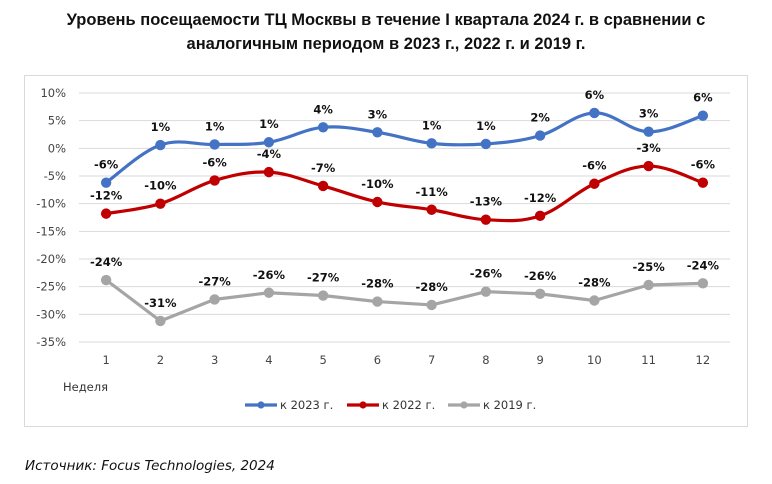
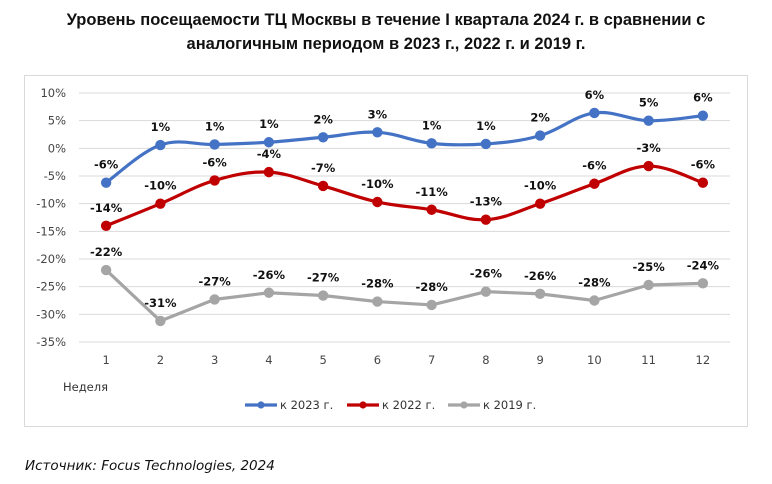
к 2022 г./1: -12% -> -14%
к 2019 г./1: -24% -> -22%
к 2023 г./5: 4% -> 2%
к 2022 г./9: -12% -> -10%
к 2023 г./11: 3% -> 5%
